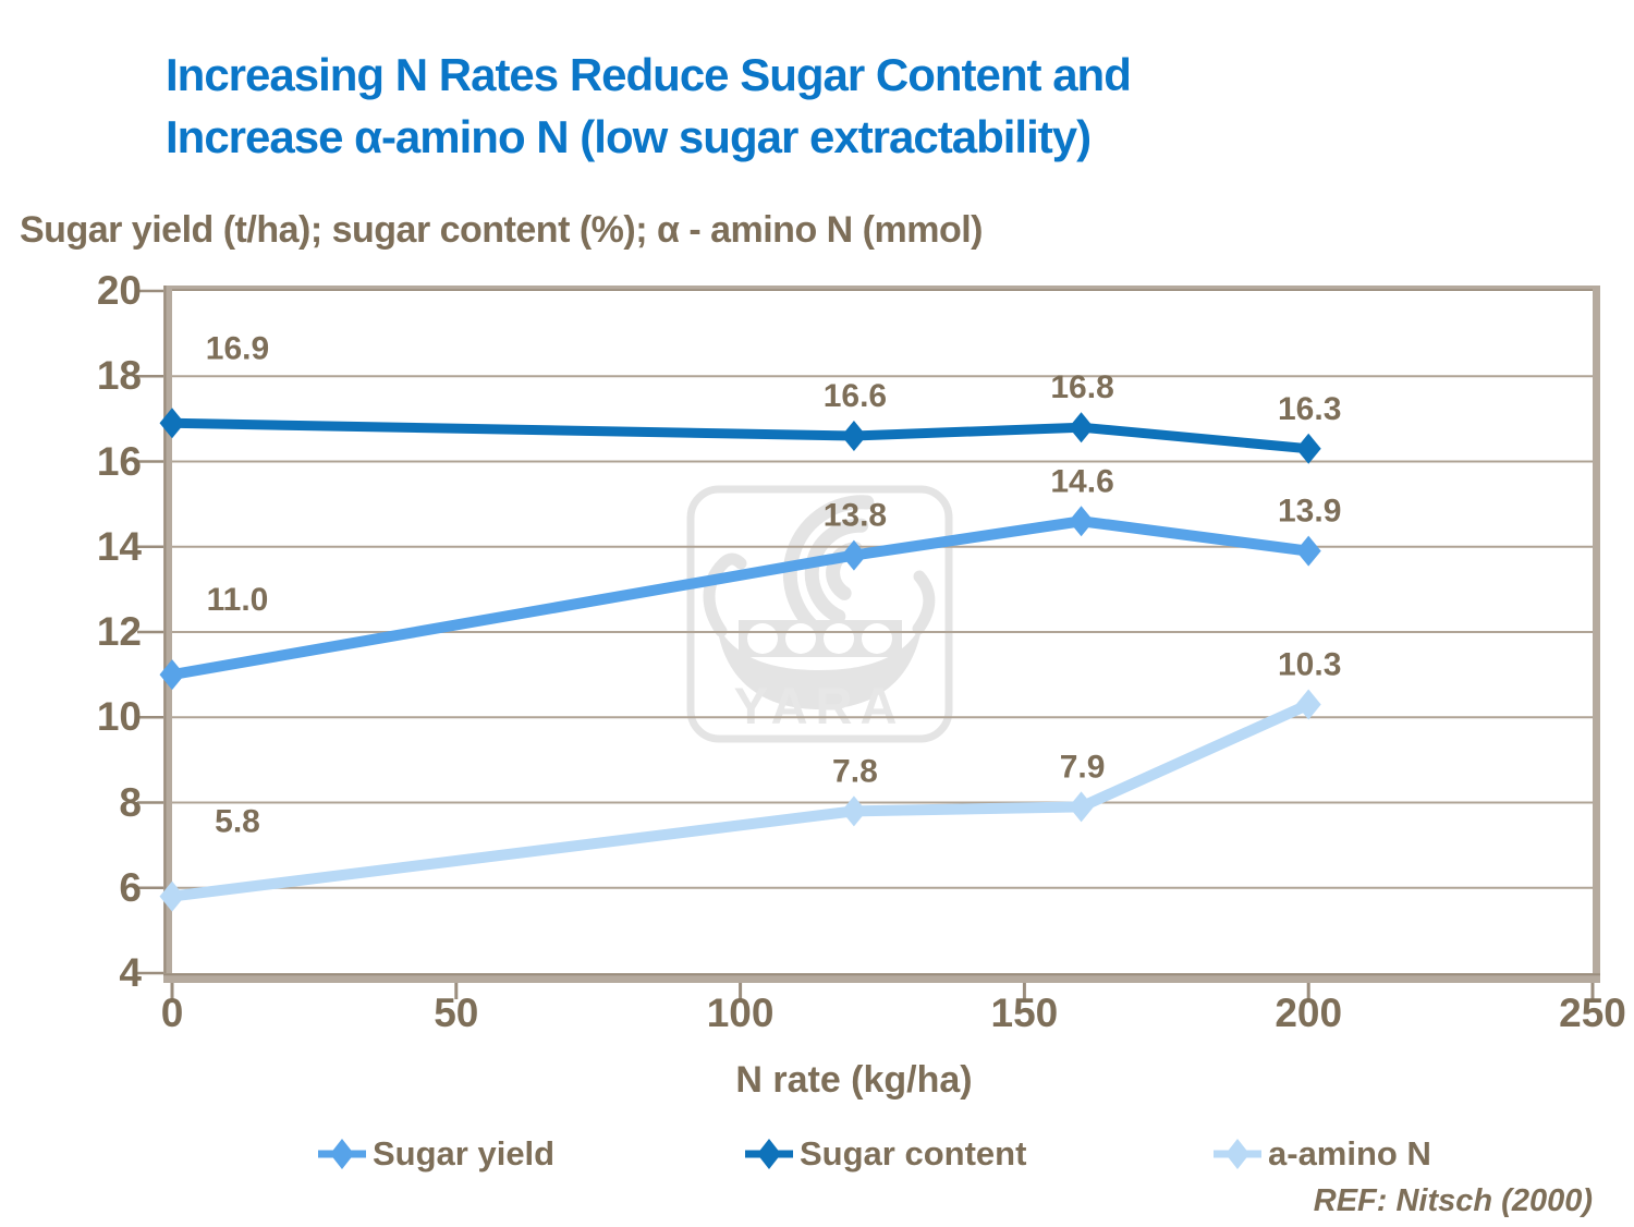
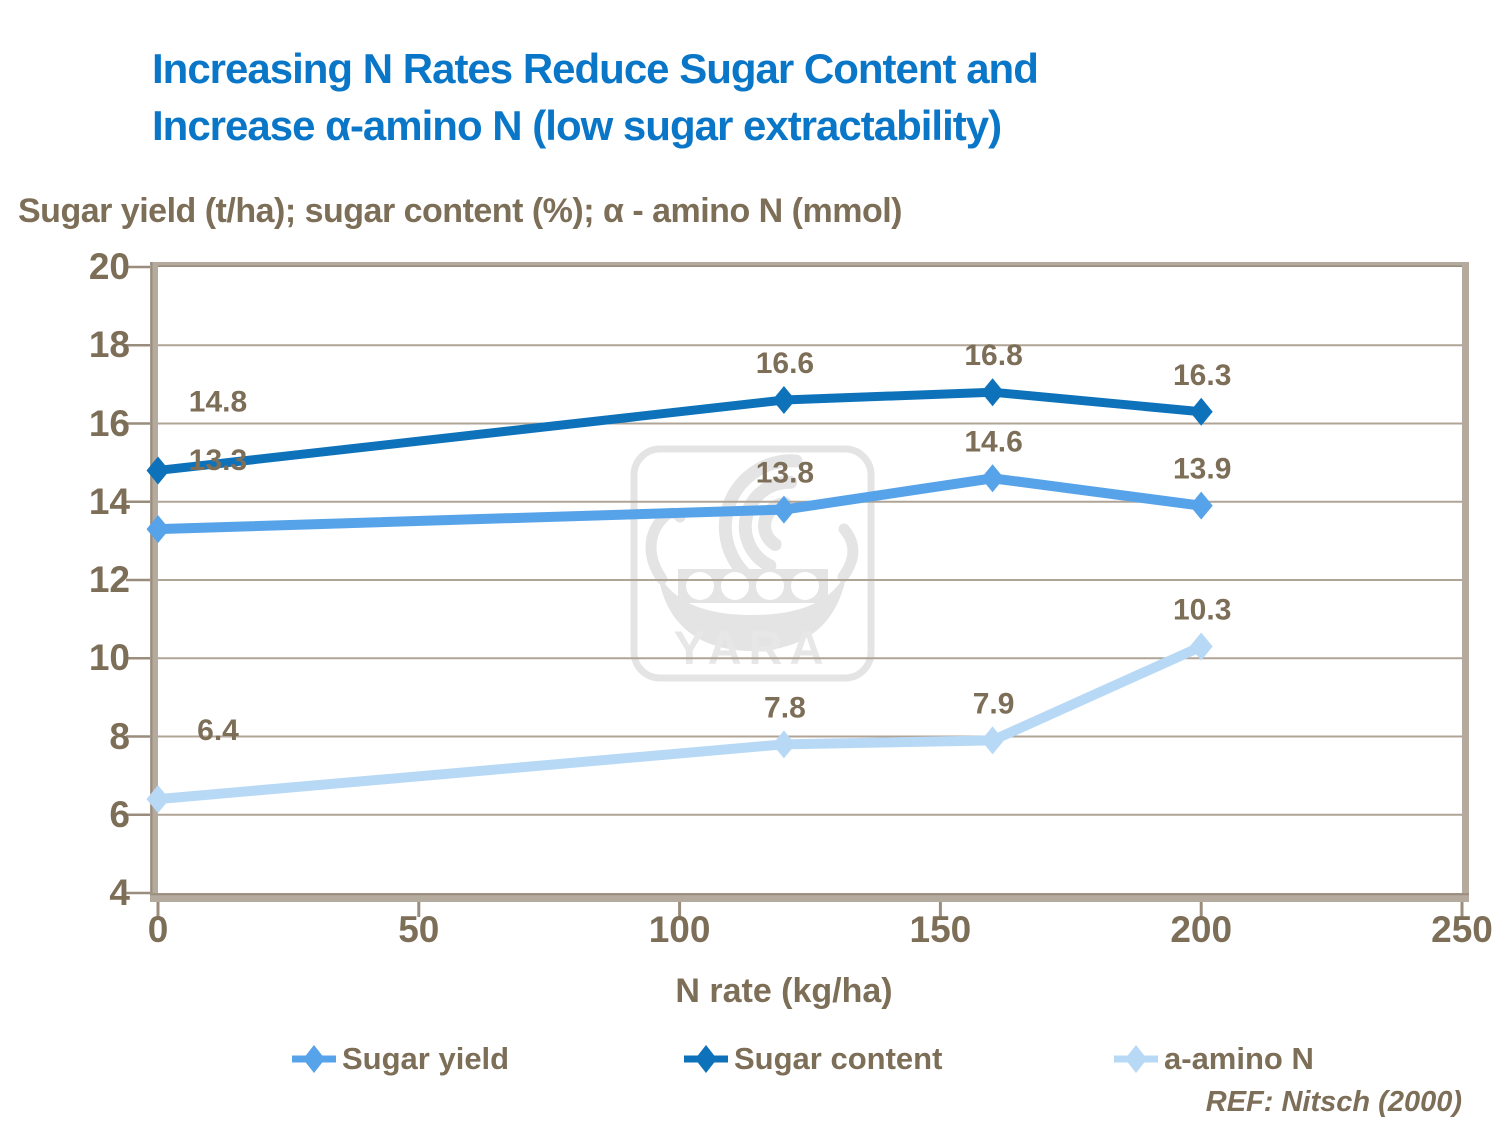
Sugar content/0: 16.9 -> 14.8
Sugar yield/0: 11.0 -> 13.3
a-amino N/0: 5.8 -> 6.4
